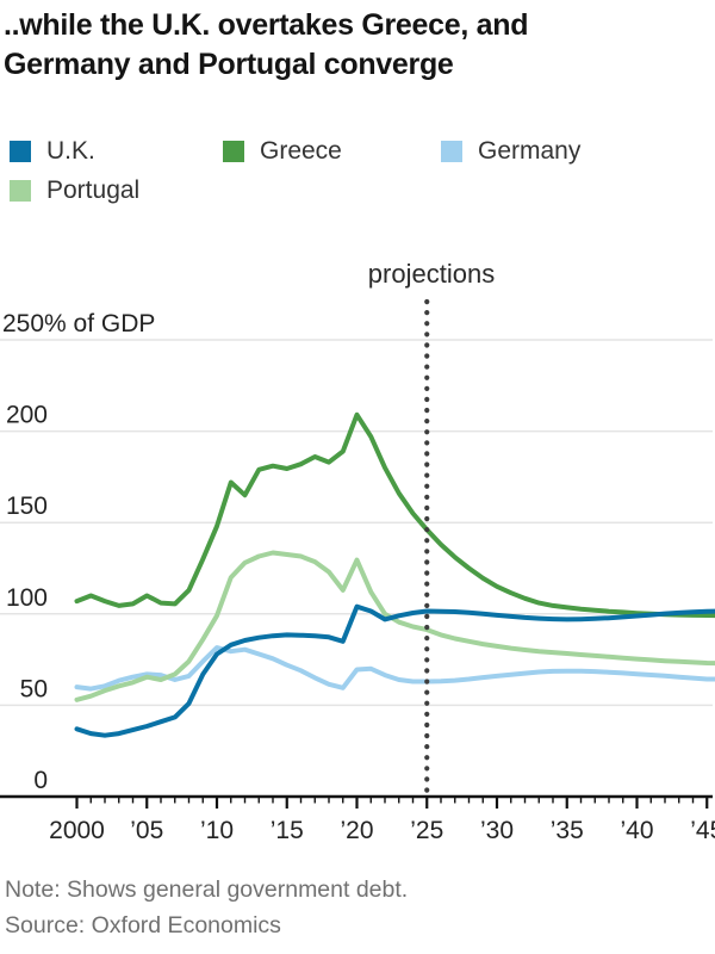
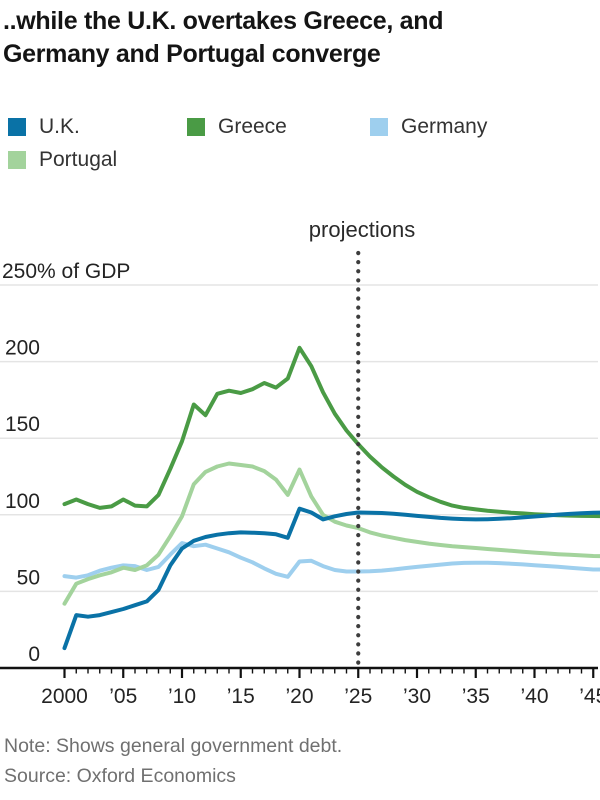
U.K./2000: 37 -> 13
Portugal/2000: 53 -> 42
